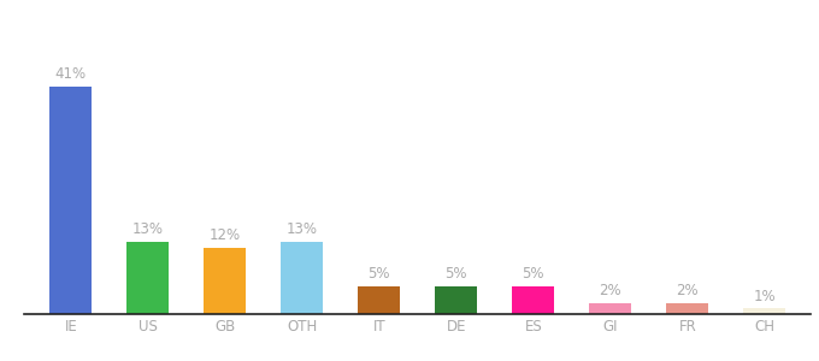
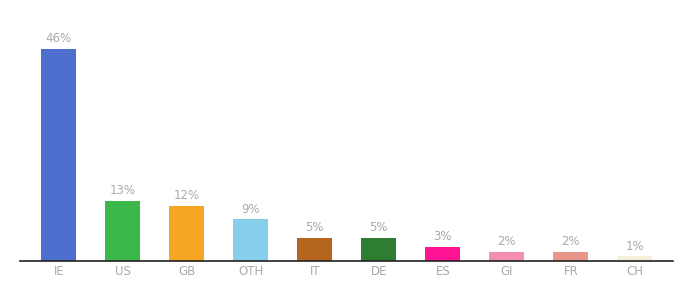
IE: 41% -> 46%
OTH: 13% -> 9%
ES: 5% -> 3%
